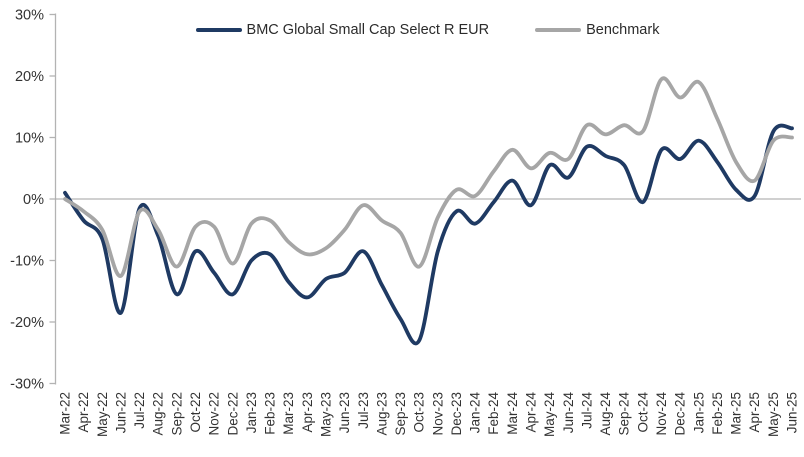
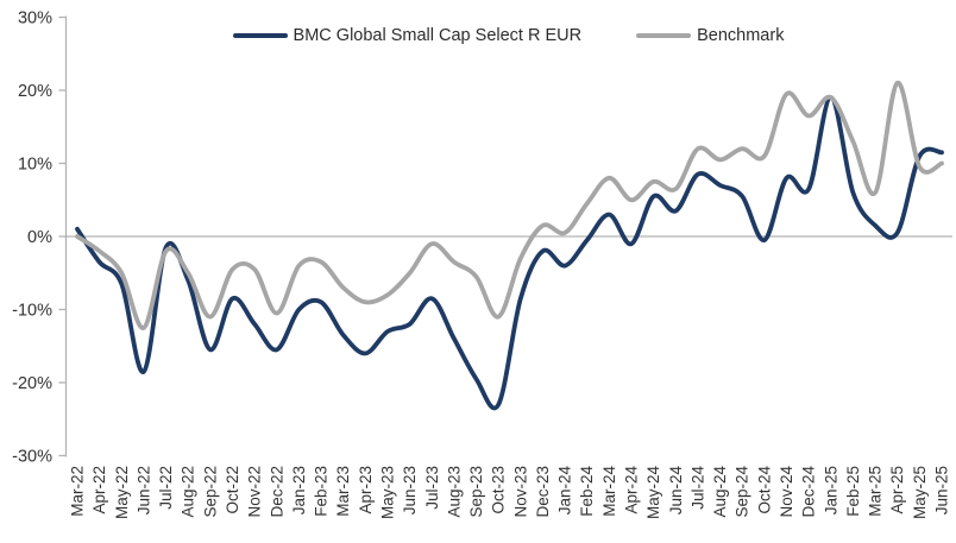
BMC Global Small Cap Select R EUR/Jan-25: 10% -> 19%
Benchmark/Apr-25: 3% -> 21%
